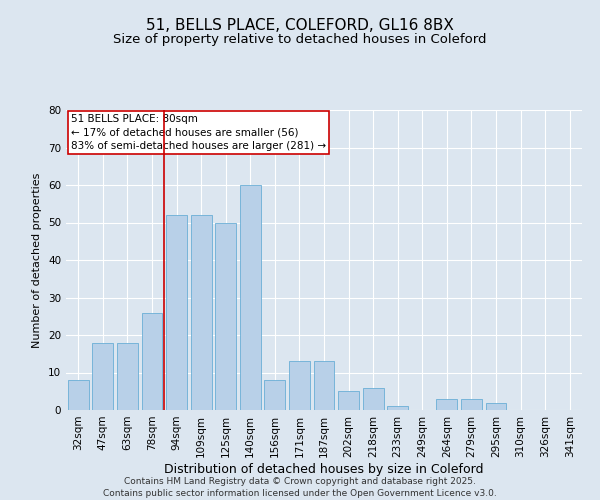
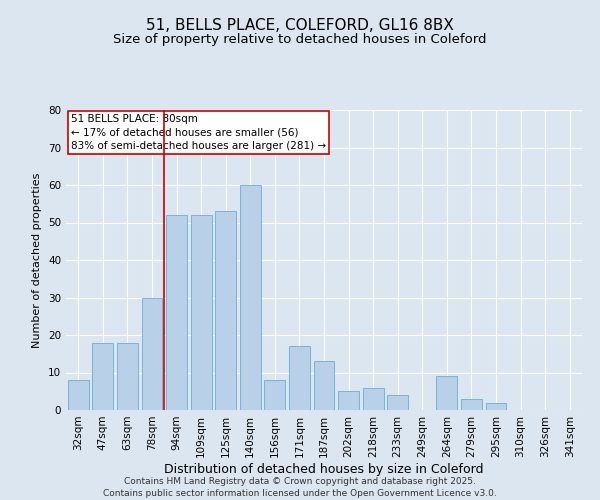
78sqm: 26 -> 30
125sqm: 50 -> 53
171sqm: 13 -> 17
233sqm: 1 -> 4
264sqm: 3 -> 9
